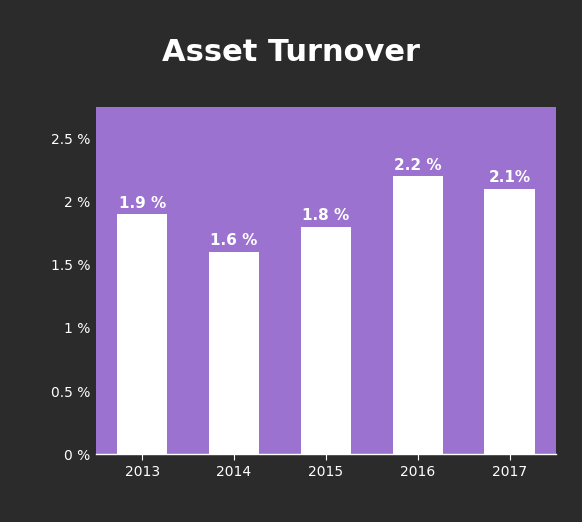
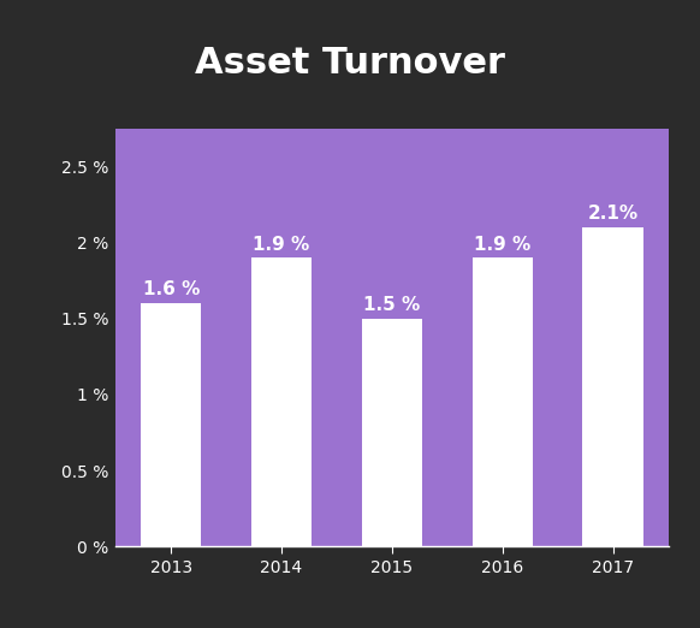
2013: 1.9 -> 1.6
2014: 1.6 -> 1.9
2015: 1.8 -> 1.5
2016: 2.2 -> 1.9
